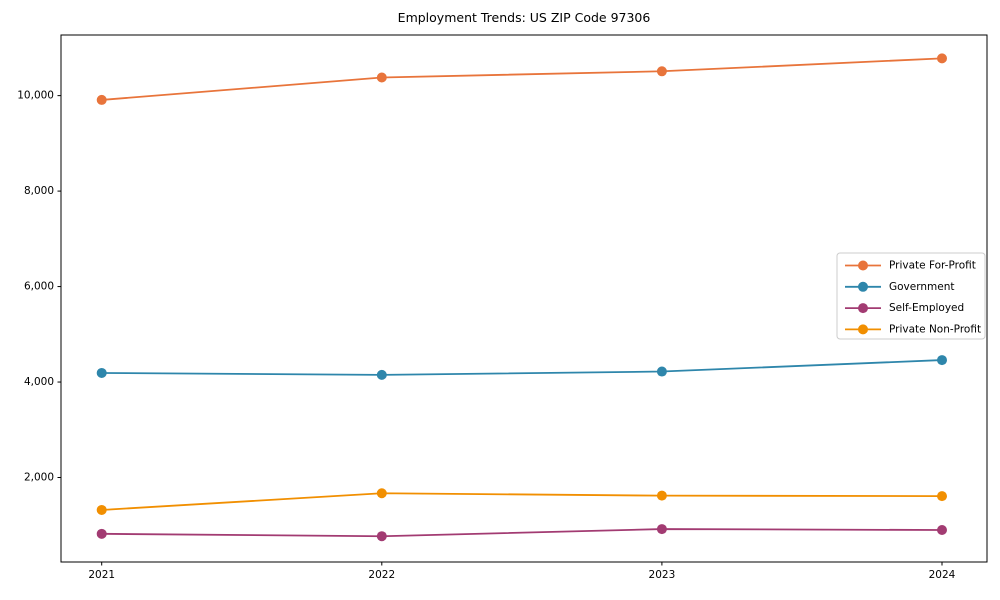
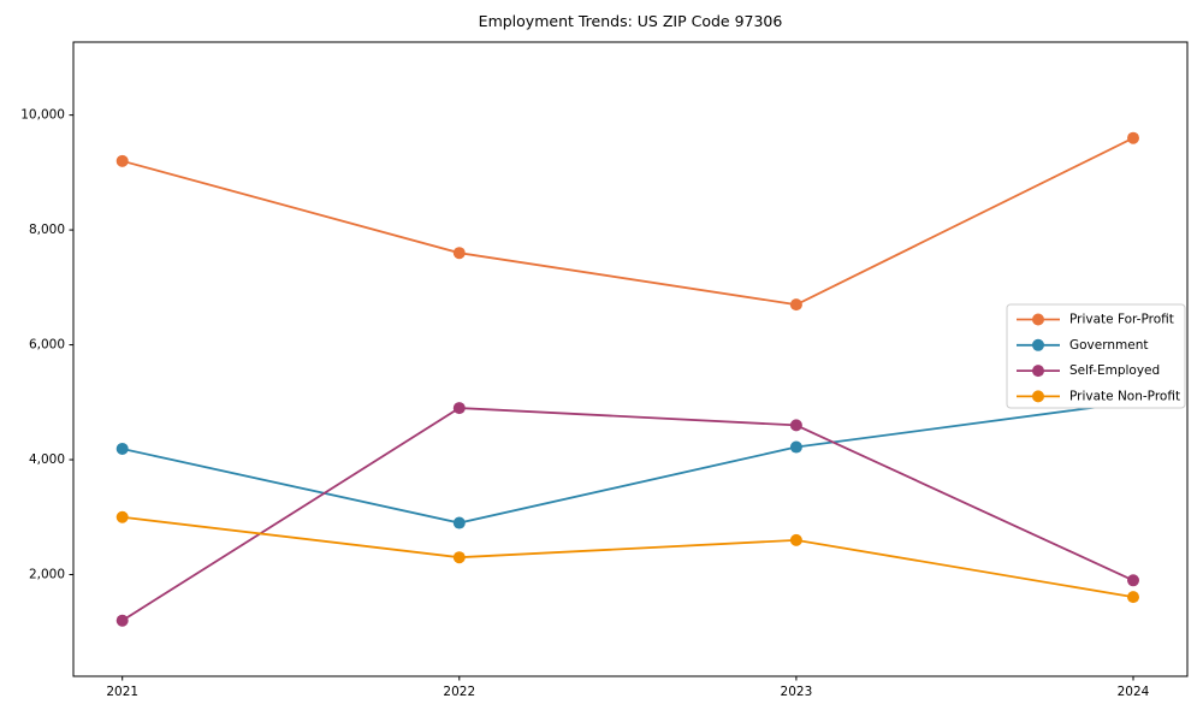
Private For-Profit/2021: 9900 -> 9200
Self-Employed/2021: 800 -> 1200
Private Non-Profit/2021: 1300 -> 3000
Private For-Profit/2022: 10400 -> 7600
Government/2022: 4200 -> 2900
Self-Employed/2022: 800 -> 4900
Private Non-Profit/2022: 1700 -> 2300
Private For-Profit/2023: 10500 -> 6700
Self-Employed/2023: 900 -> 4600
Private Non-Profit/2023: 1600 -> 2600
Private For-Profit/2024: 10800 -> 9600
Government/2024: 4500 -> 5000
Self-Employed/2024: 900 -> 1900
